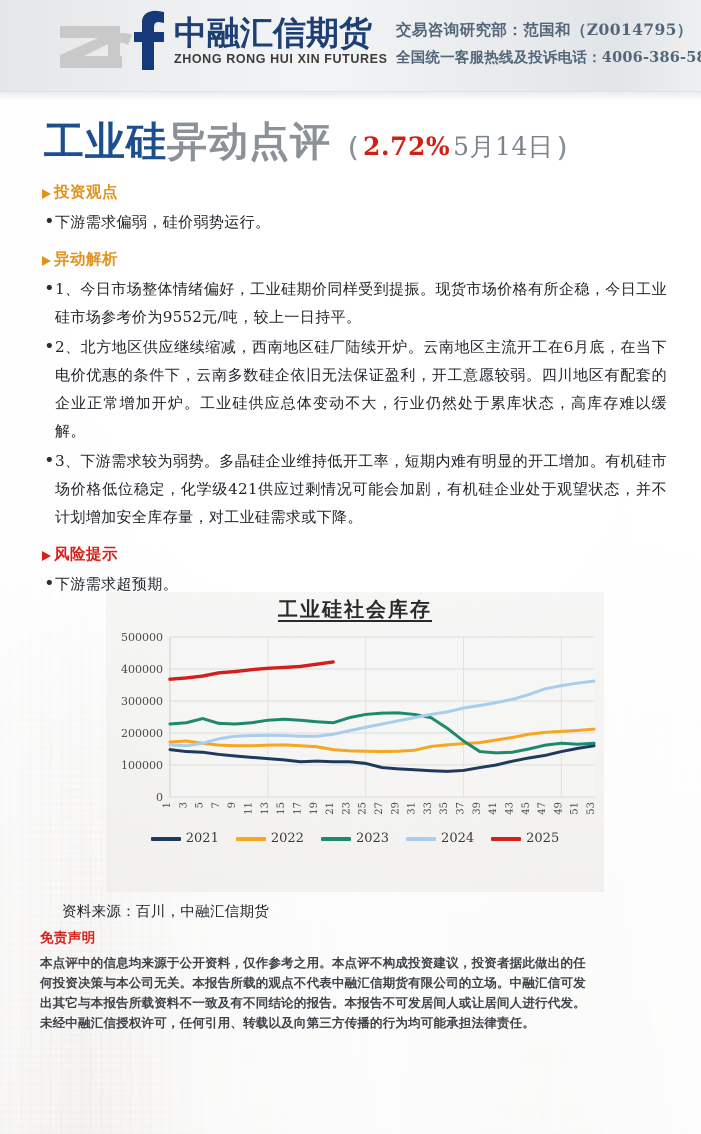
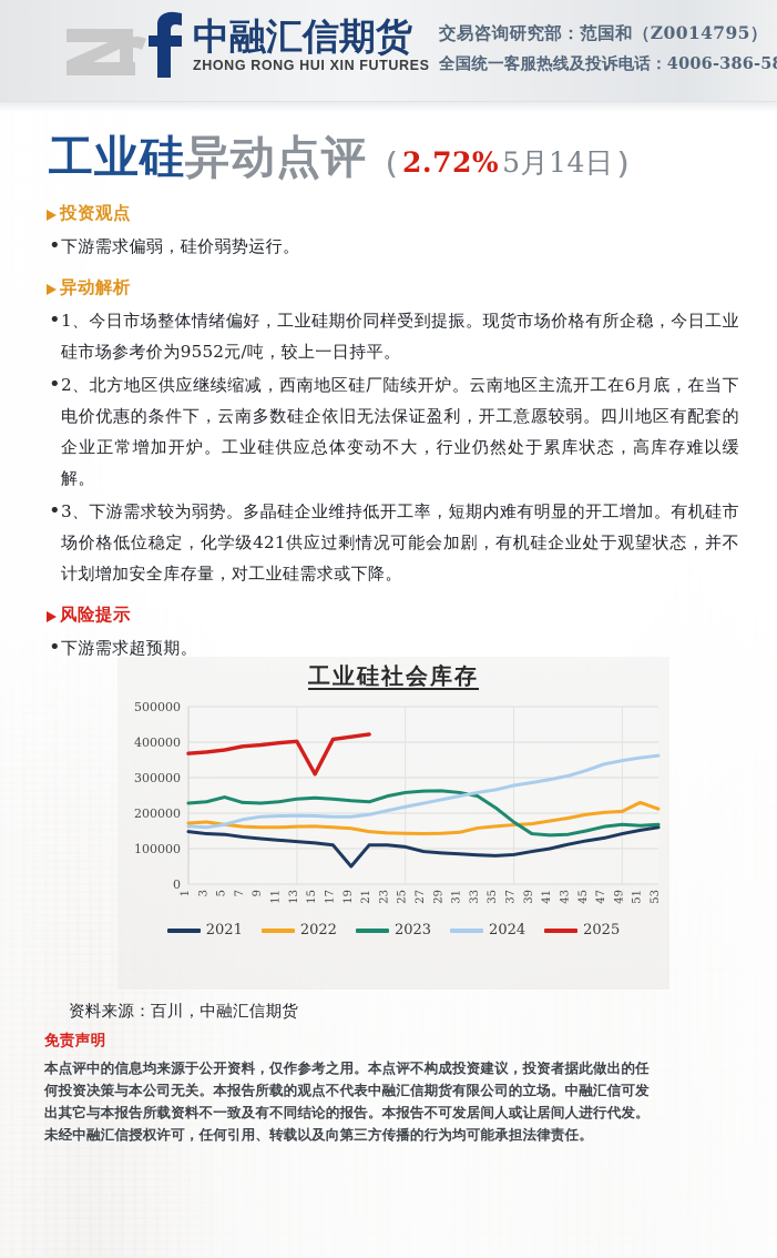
2025/15: 400000 -> 310000
2021/19: 110000 -> 50000
2022/51: 210000 -> 230000
